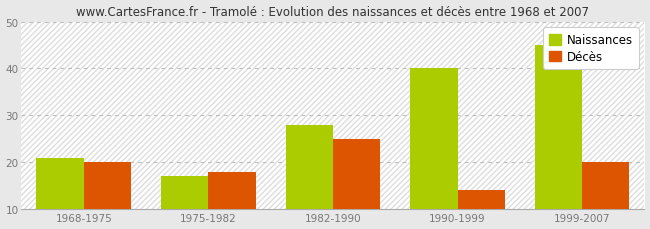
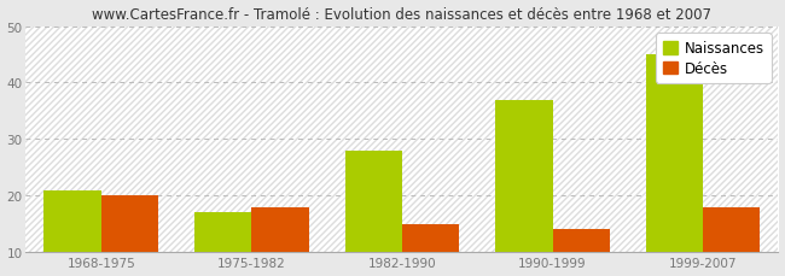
Décès/1982-1990: 25 -> 15
Naissances/1990-1999: 40 -> 37
Décès/1999-2007: 20 -> 18
